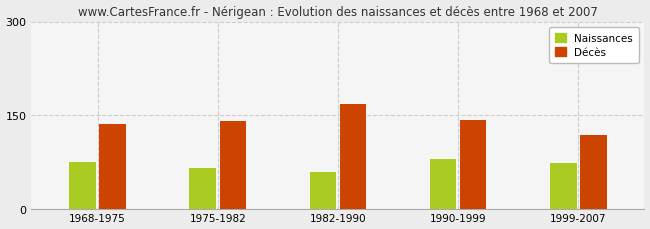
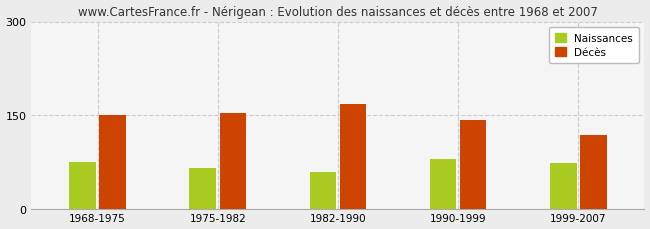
Décès/1968-1975: 135 -> 150
Décès/1975-1982: 140 -> 154
